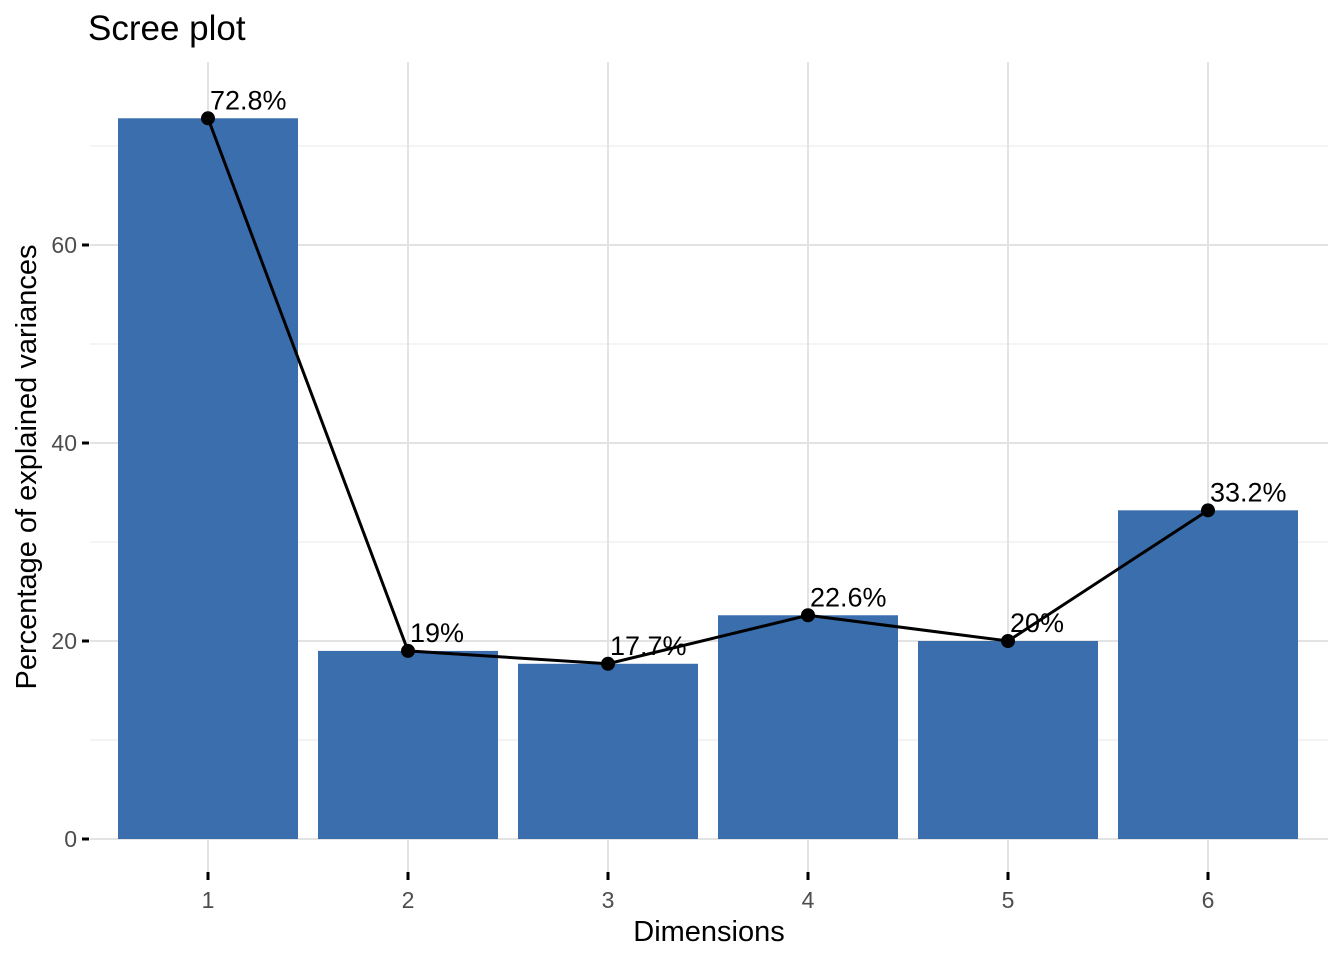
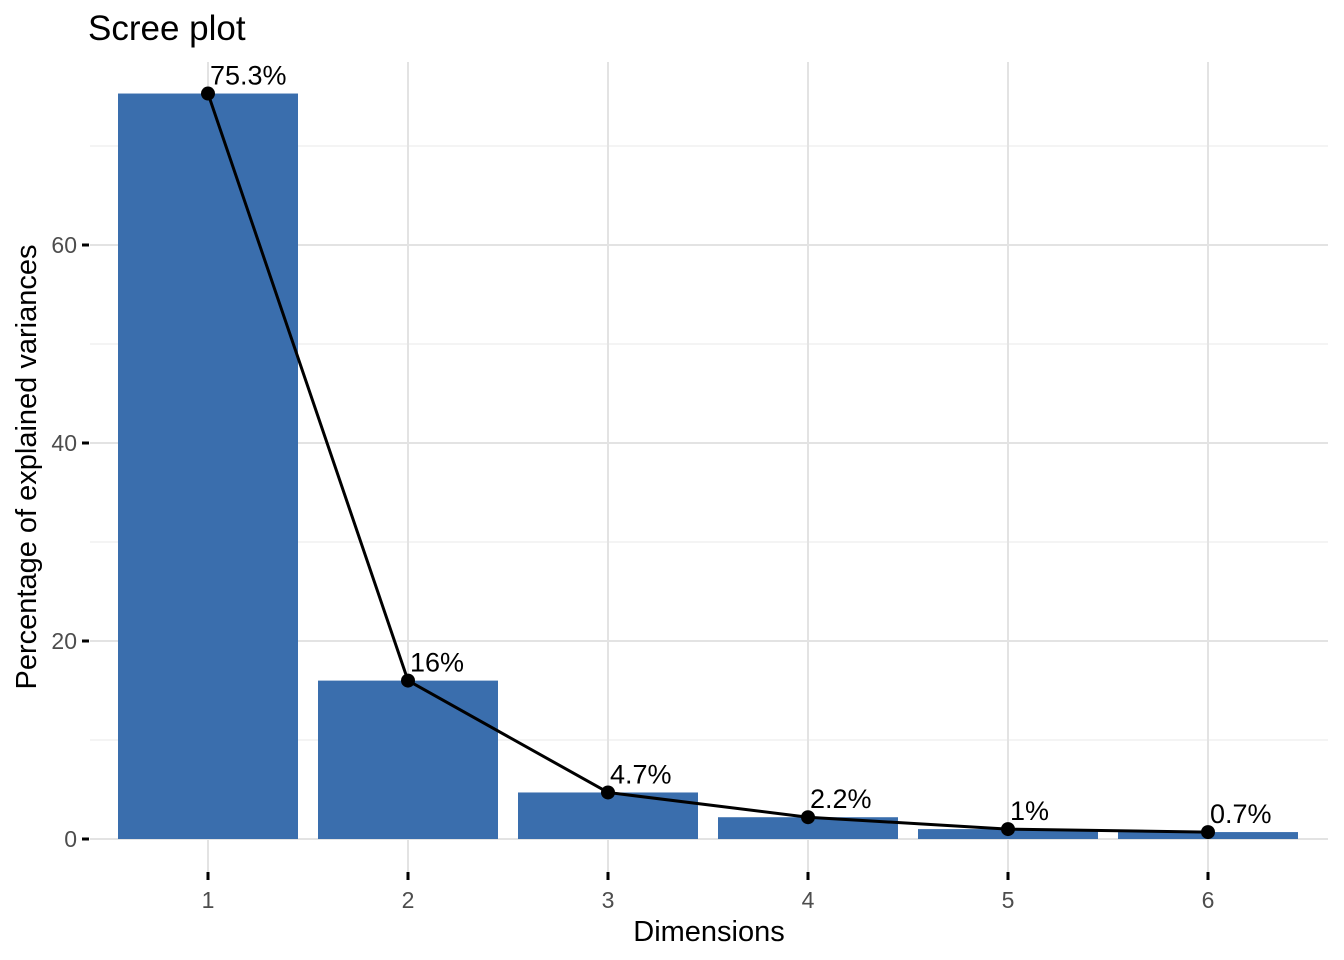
1: 72.8% -> 75.3%
2: 19% -> 16%
3: 17.7% -> 4.7%
4: 22.6% -> 2.2%
5: 20% -> 1%
6: 33.2% -> 0.7%
